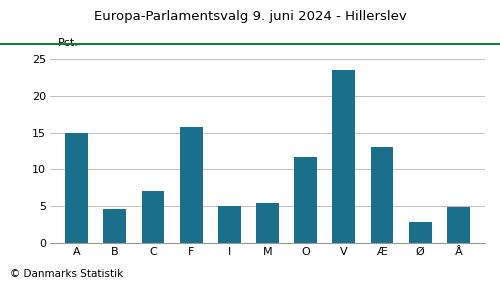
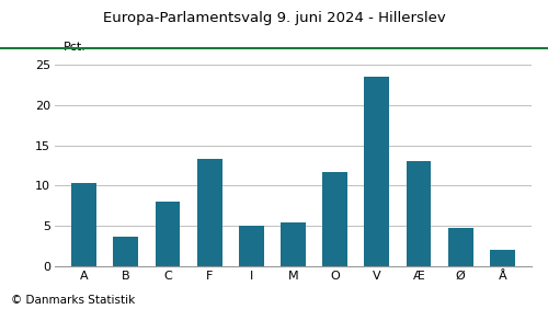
A: 15.0 -> 10.3
B: 4.6 -> 3.6
C: 7.0 -> 8.0
F: 15.8 -> 13.3
Ø: 2.8 -> 4.7
Å: 4.8 -> 2.0
